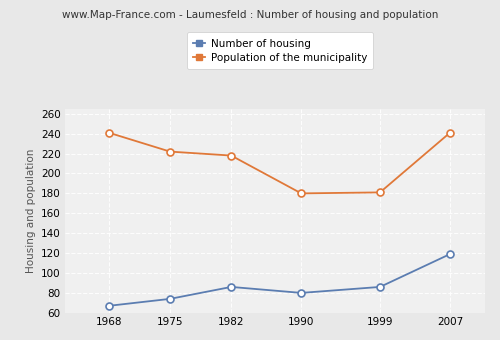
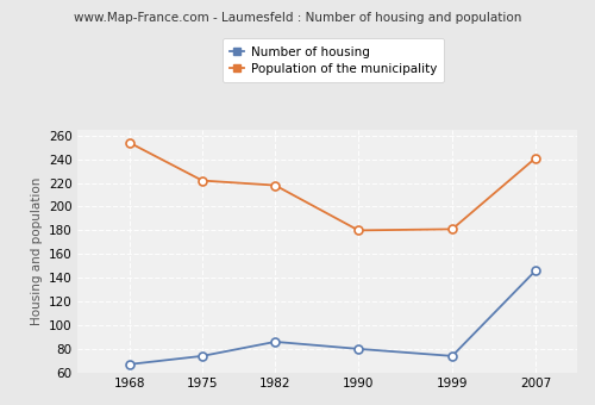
Population of the municipality/1968: 241 -> 254
Number of housing/1999: 86 -> 74
Number of housing/2007: 119 -> 146
